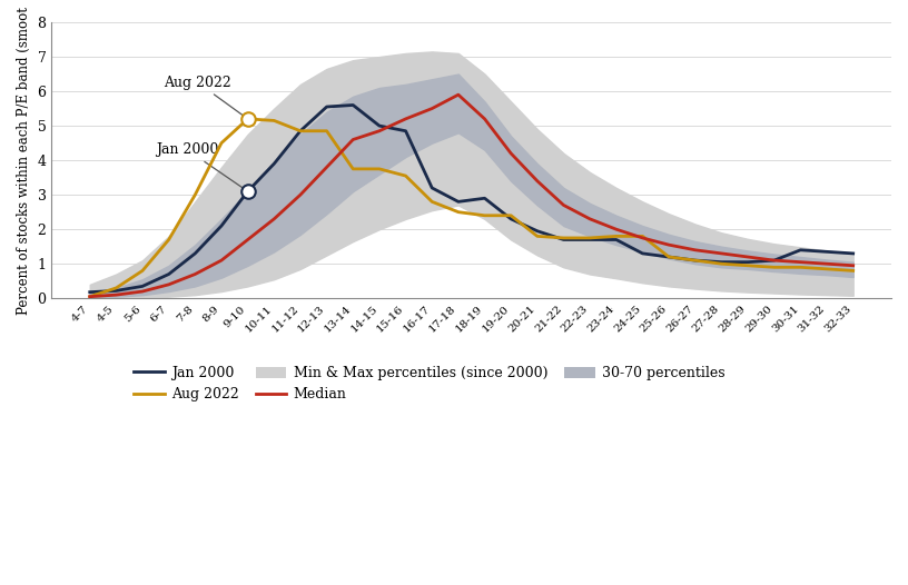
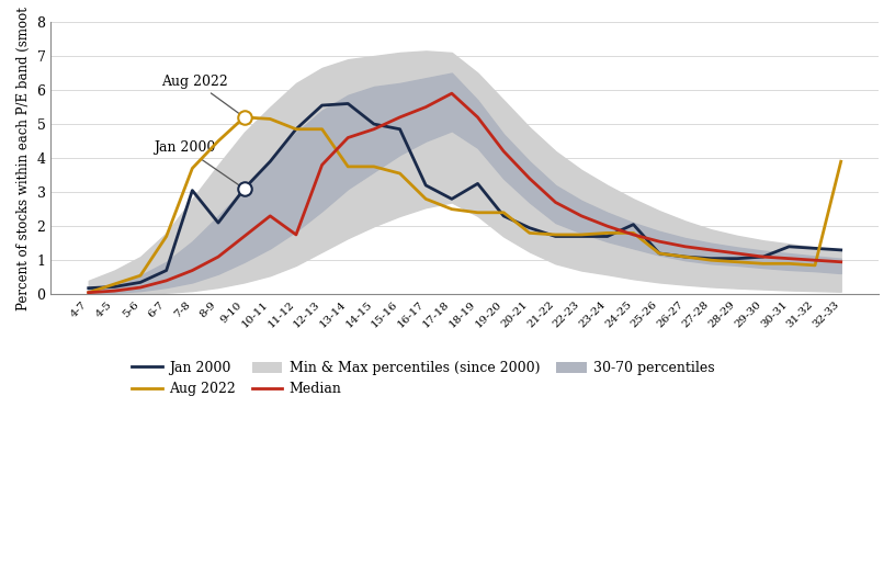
Aug 2022/5-6: 0.80 -> 0.55
Jan 2000/7-8: 1.30 -> 3.05
Aug 2022/7-8: 3.00 -> 3.70
Median/11-12: 3.00 -> 1.75
Jan 2000/18-19: 2.90 -> 3.25
Jan 2000/24-25: 1.30 -> 2.05
Aug 2022/32-33: 0.80 -> 3.90
